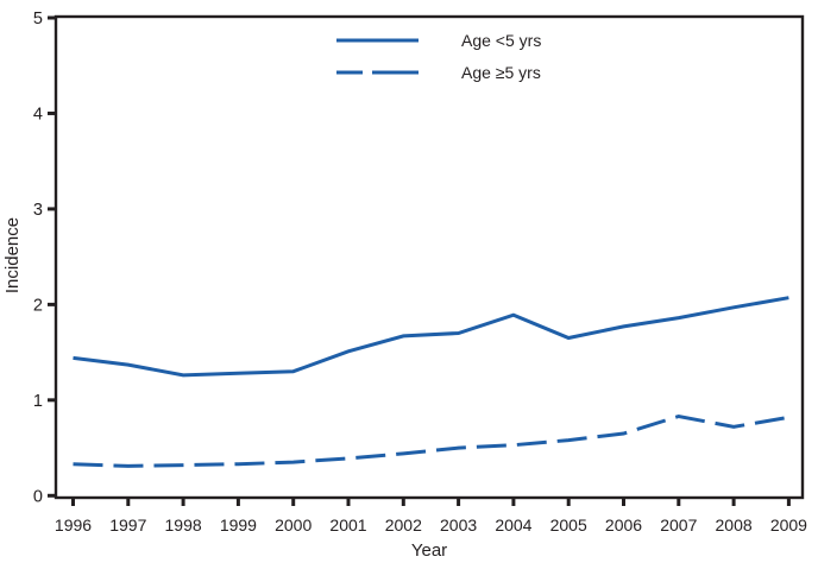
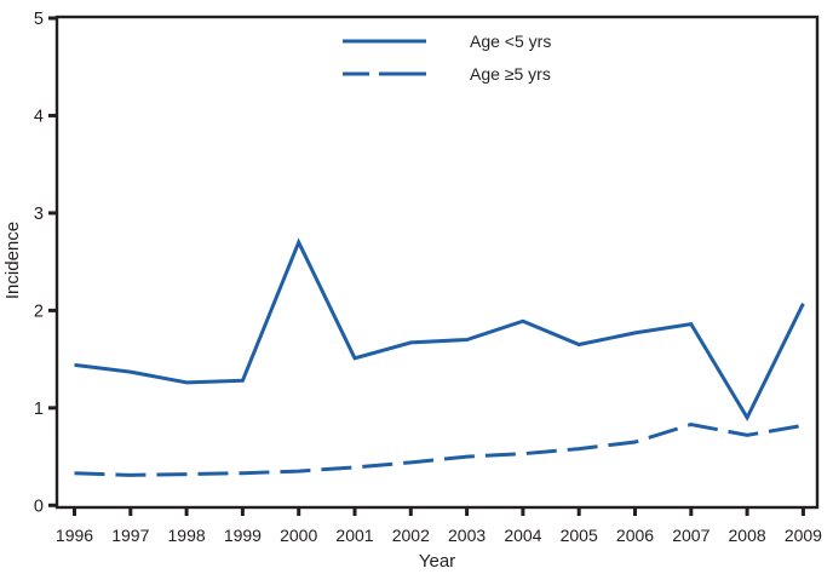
Age <5 yrs/2000: 1.3 -> 2.7
Age <5 yrs/2008: 2.0 -> 0.9
